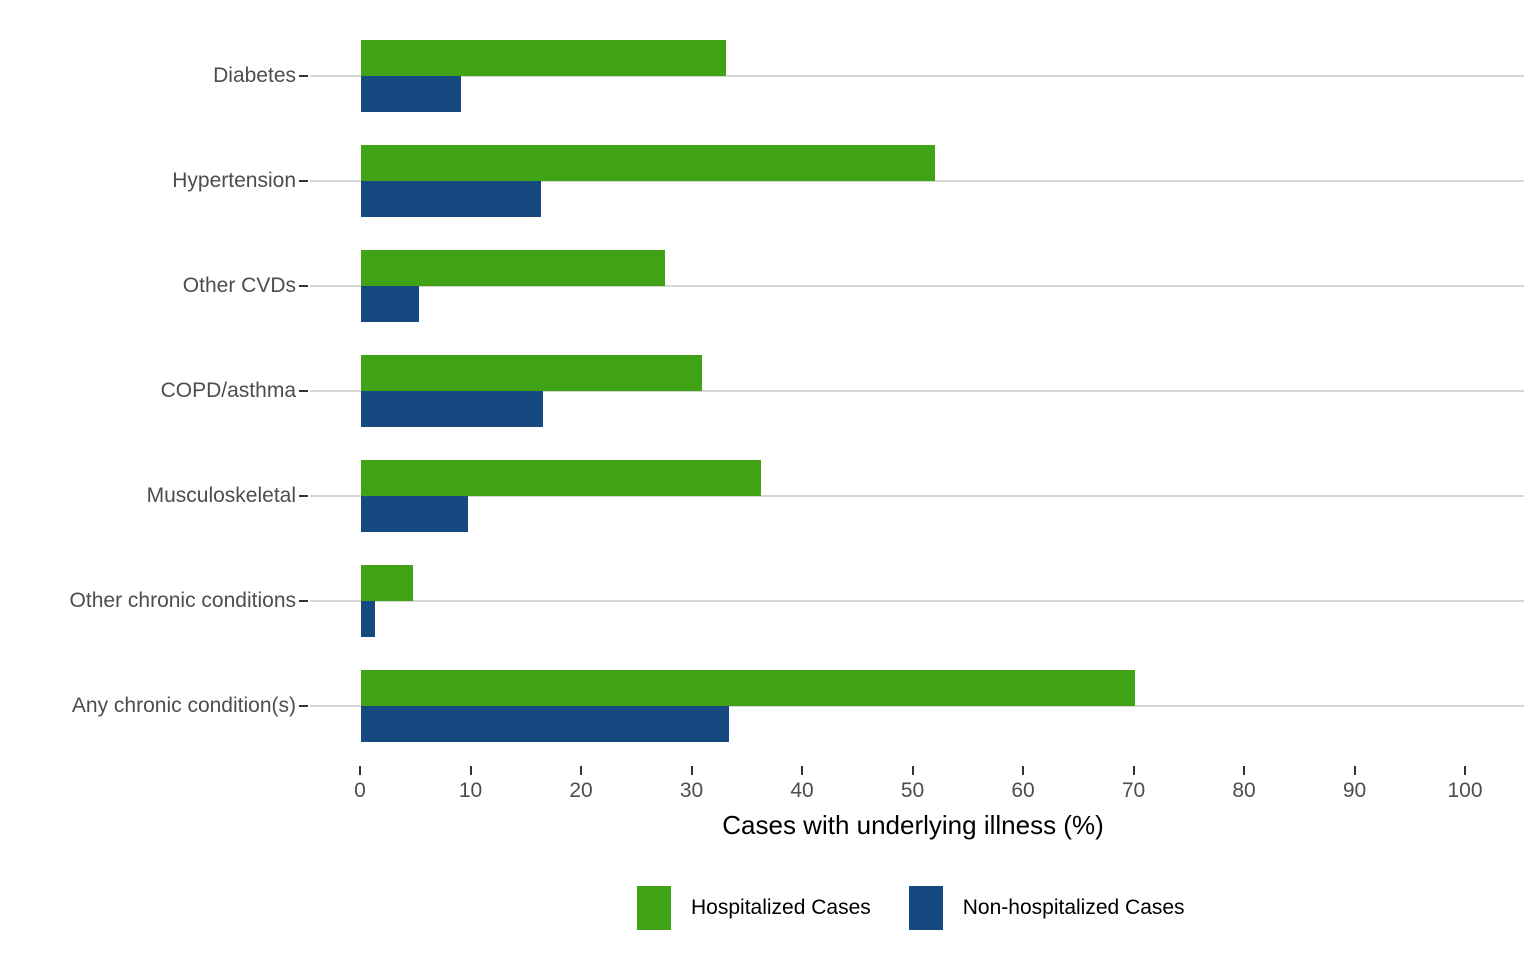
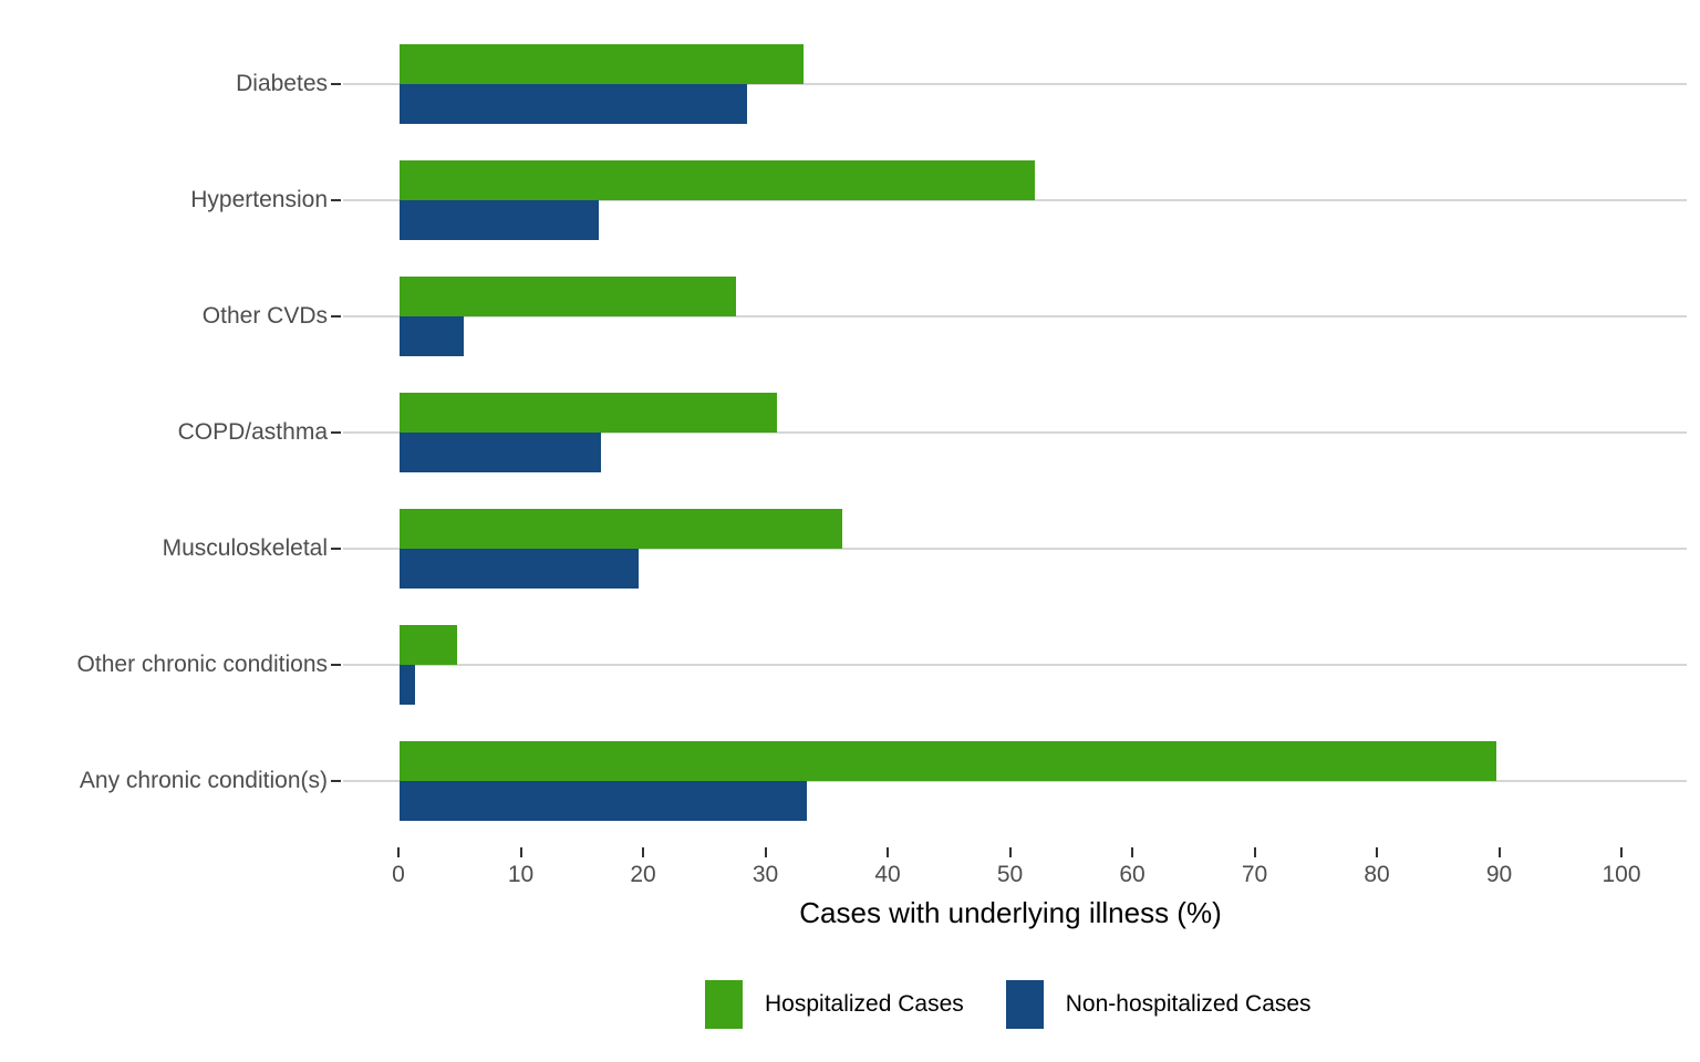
Non-hospitalized Cases/Diabetes: 9.0 -> 28.4
Non-hospitalized Cases/Musculoskeletal: 9.7 -> 19.5
Hospitalized Cases/Any chronic condition(s): 70.0 -> 89.7
